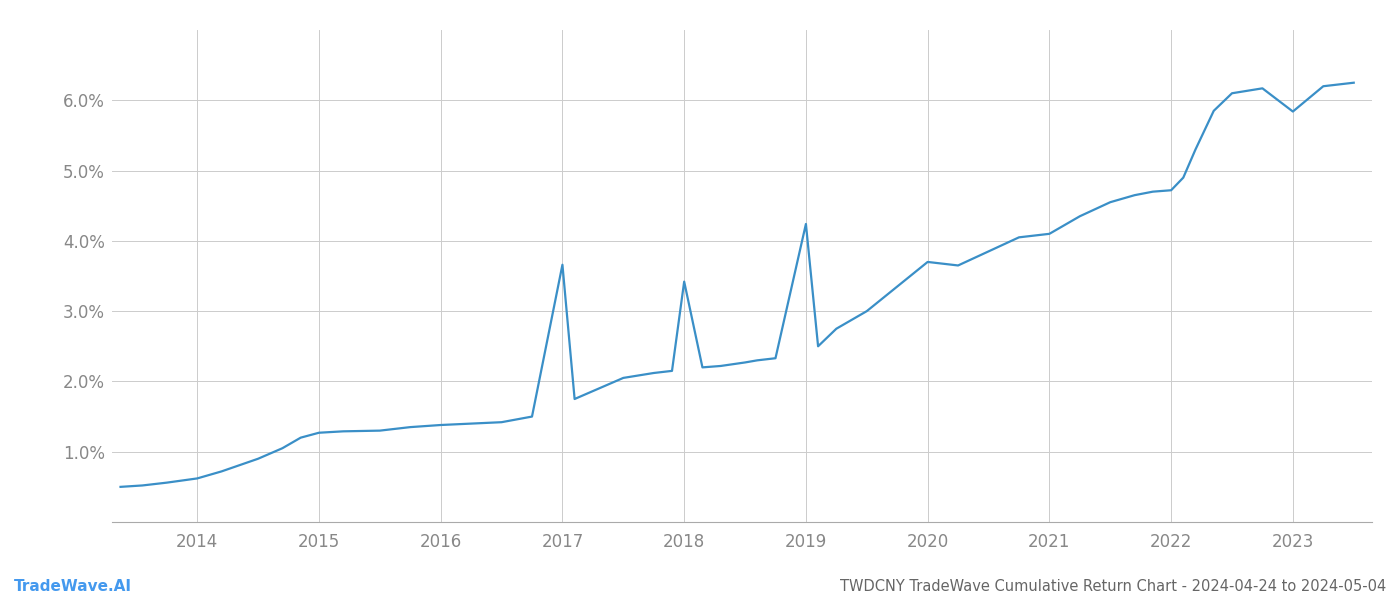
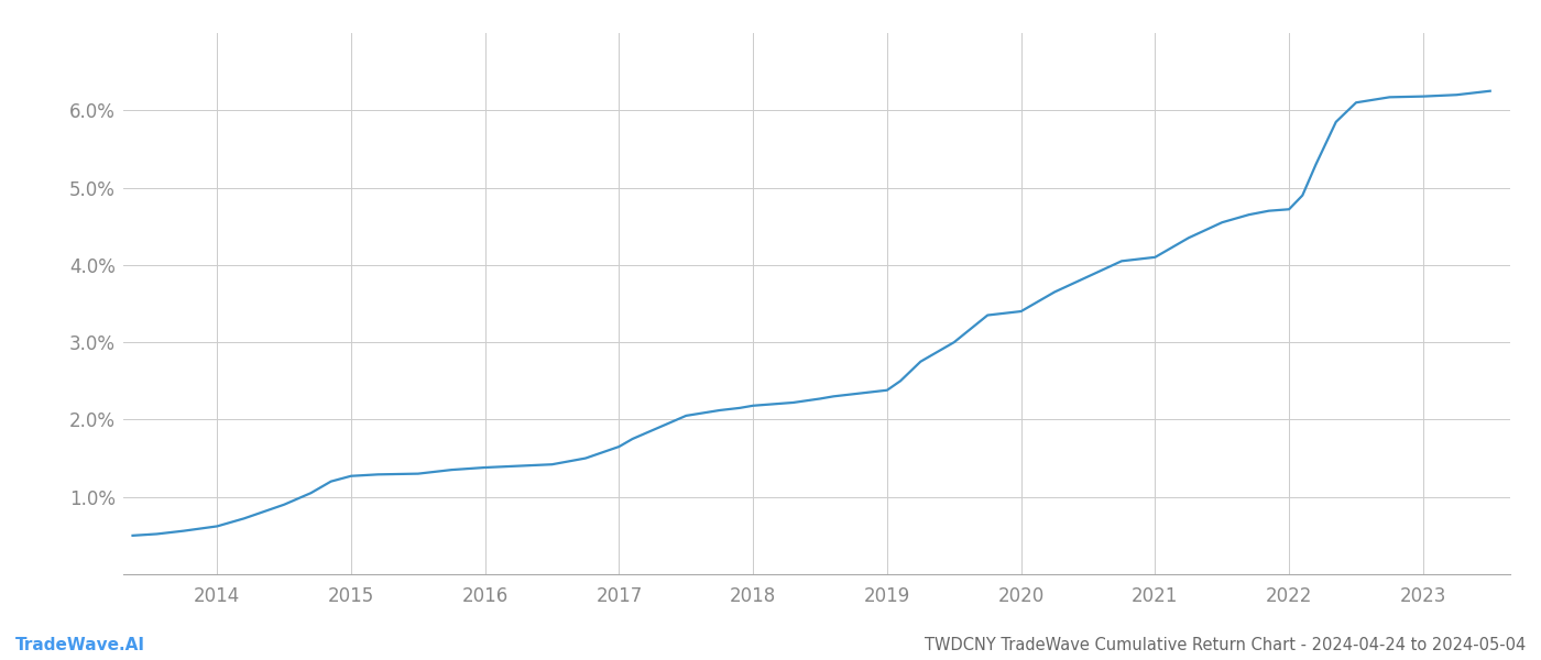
2017: 3.66% -> 1.65%
2018: 3.42% -> 2.18%
2019: 4.24% -> 2.38%
2020: 3.70% -> 3.40%
2023: 5.84% -> 6.18%
